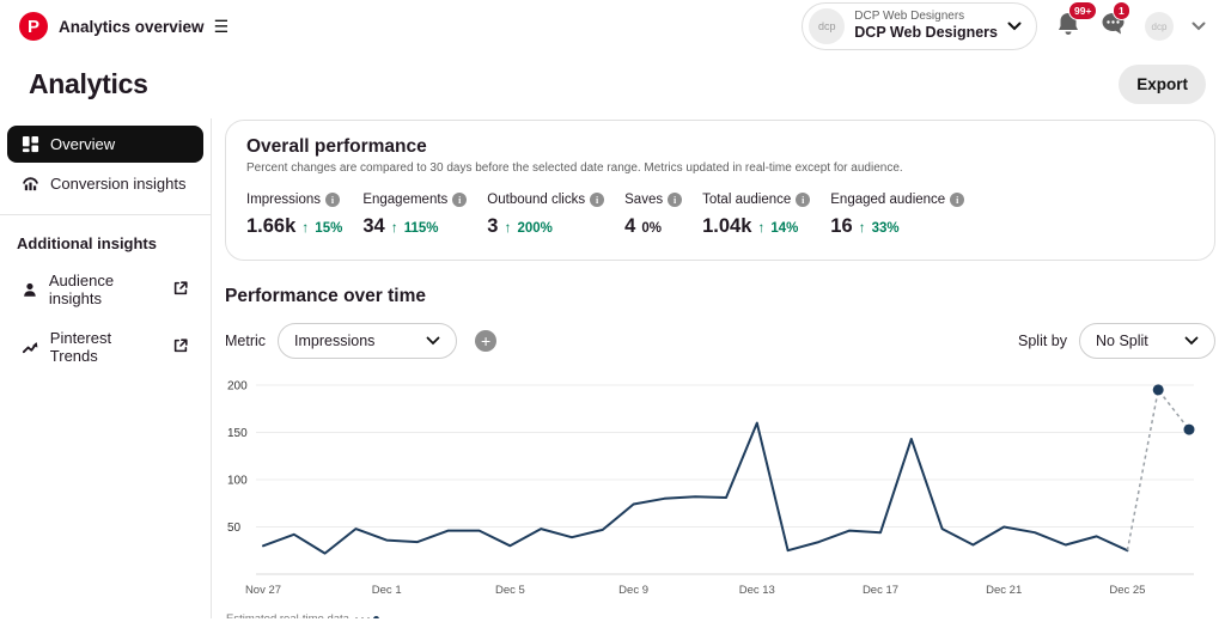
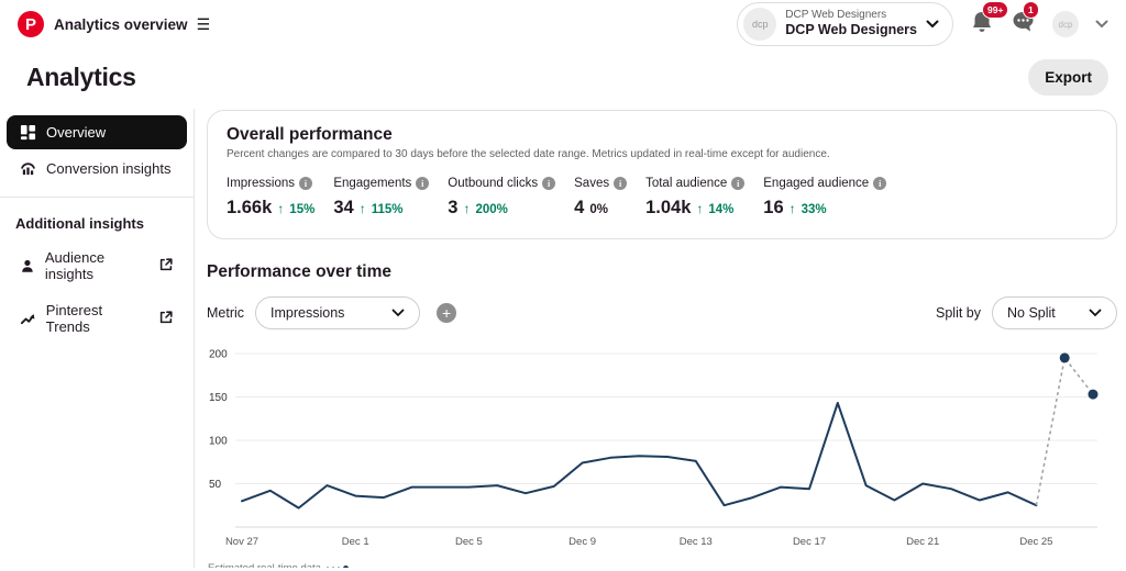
Dec 5: 30 -> 50
Dec 13: 160 -> 80
